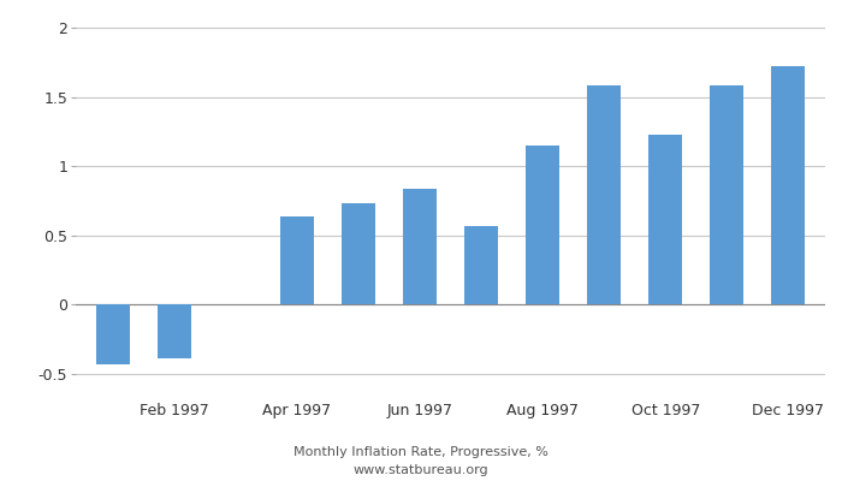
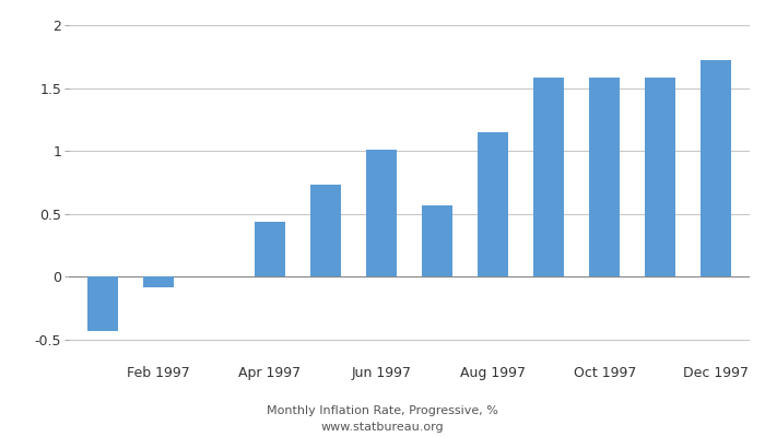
Feb 1997: -0.39 -> -0.08
Apr 1997: 0.64 -> 0.44
Jun 1997: 0.84 -> 1.01
Oct 1997: 1.23 -> 1.59
